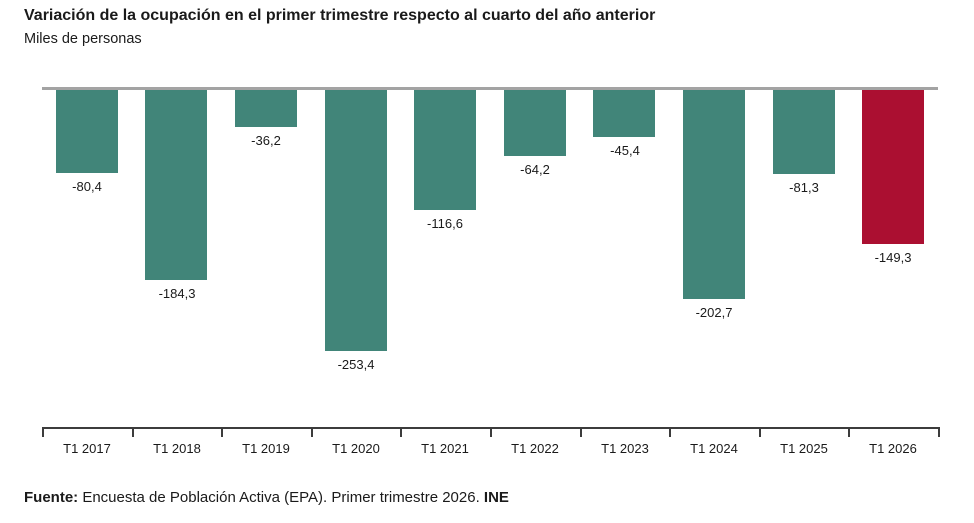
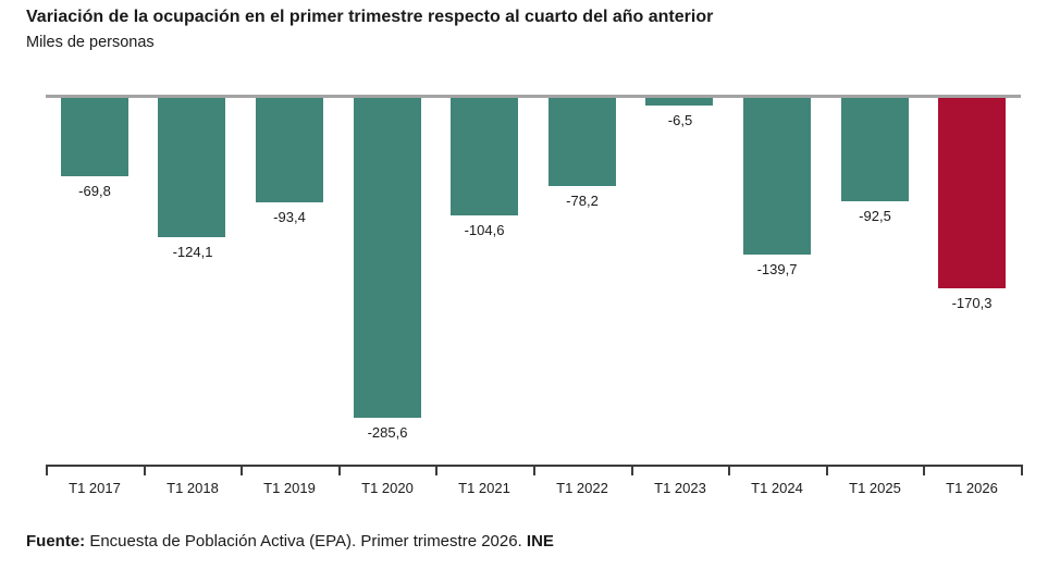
T1 2017: -80,4 -> -69,8
T1 2018: -184,3 -> -124,1
T1 2019: -36,2 -> -93,4
T1 2020: -253,4 -> -285,6
T1 2021: -116,6 -> -104,6
T1 2022: -64,2 -> -78,2
T1 2023: -45,4 -> -6,5
T1 2024: -202,7 -> -139,7
T1 2025: -81,3 -> -92,5
T1 2026: -149,3 -> -170,3
